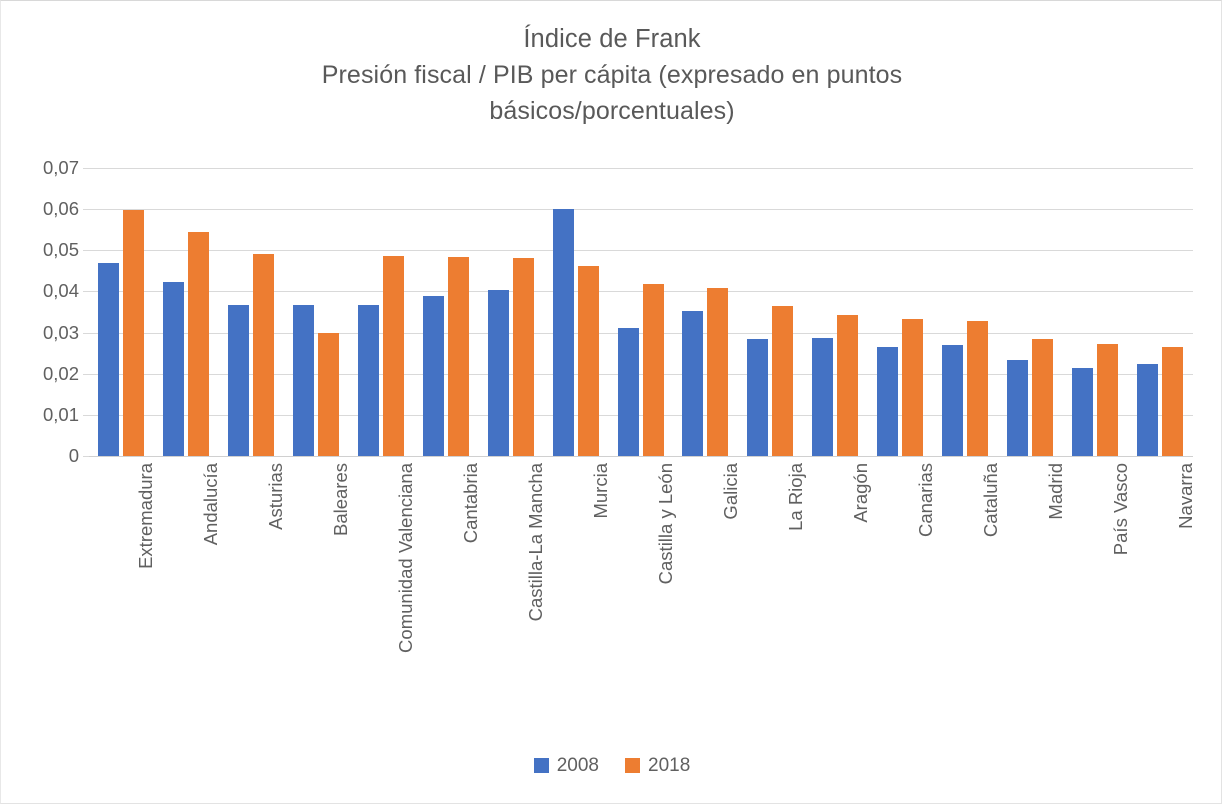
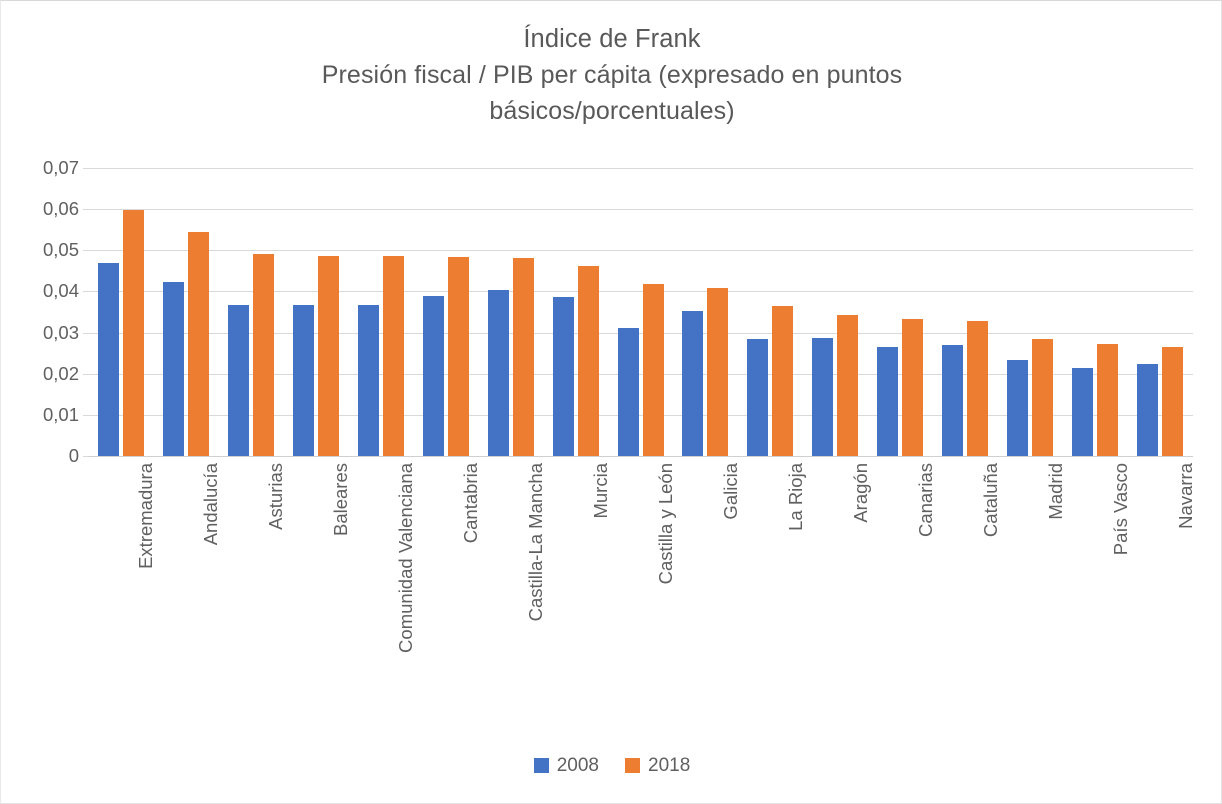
2018/Baleares: 0,03 -> 0,05
2008/Murcia: 0,06 -> 0,04
